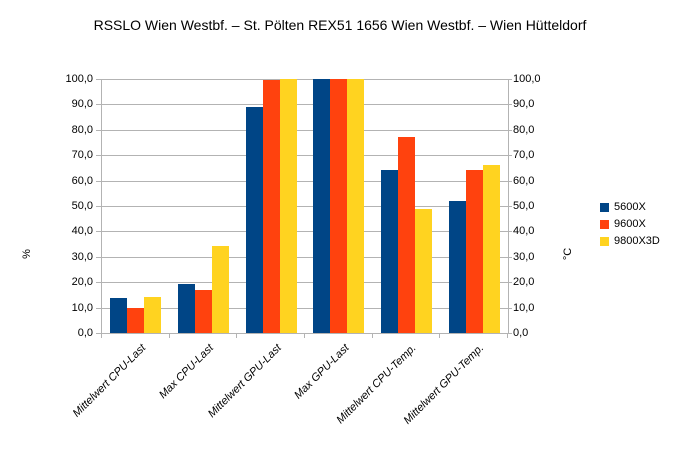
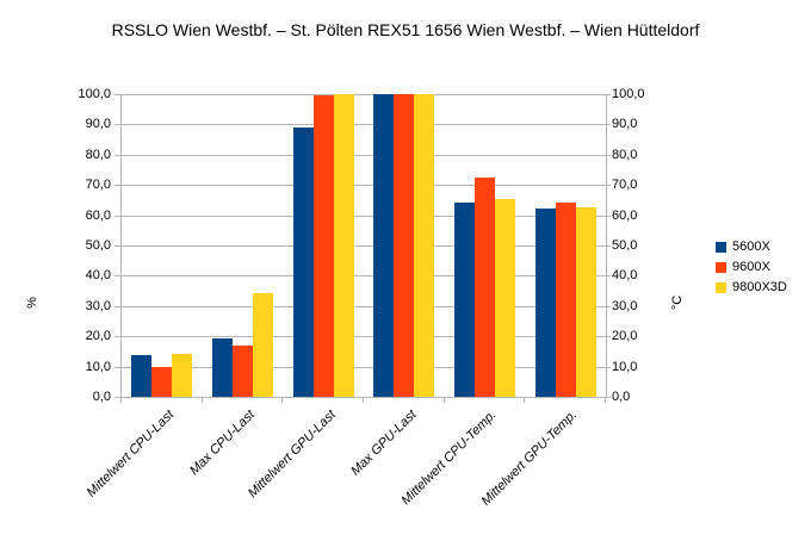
9600X/Mittelwert CPU-Temp.: 77 -> 72
9800X3D/Mittelwert CPU-Temp.: 49 -> 66
5600X/Mittelwert GPU-Temp.: 52 -> 62
9800X3D/Mittelwert GPU-Temp.: 66 -> 62
